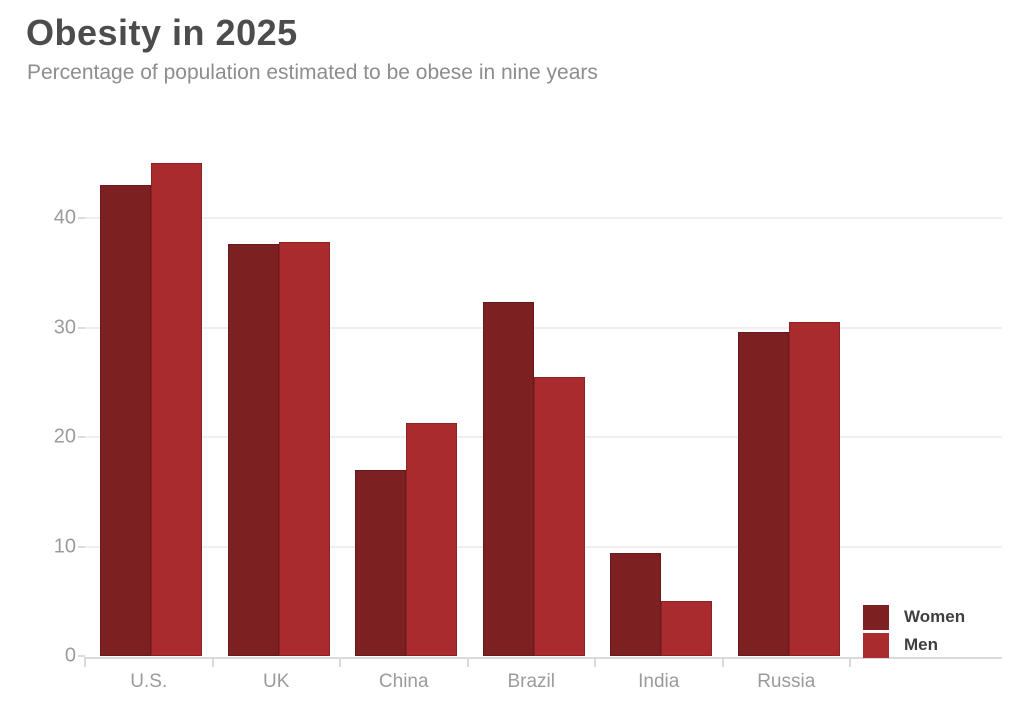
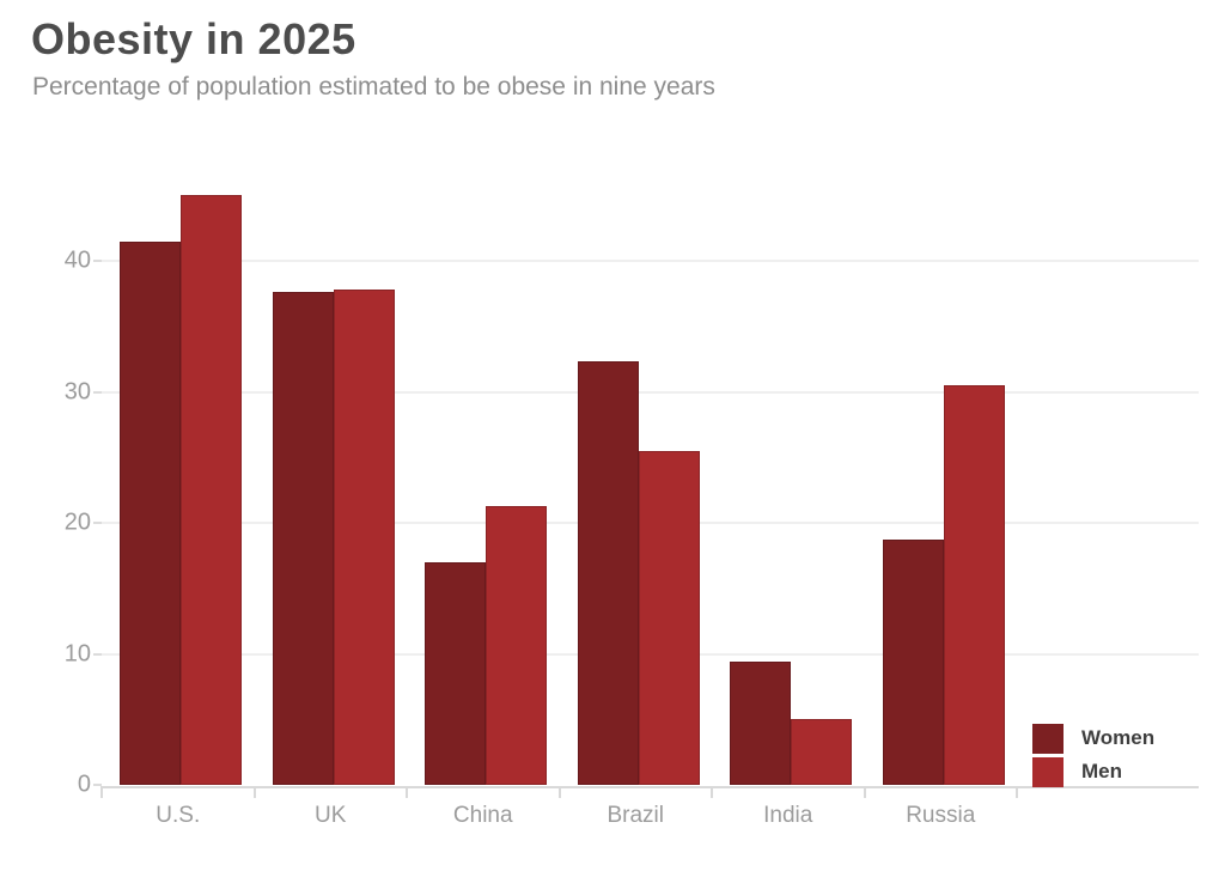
Women/U.S.: 43.0 -> 41.5
Women/Russia: 29.6 -> 18.7
